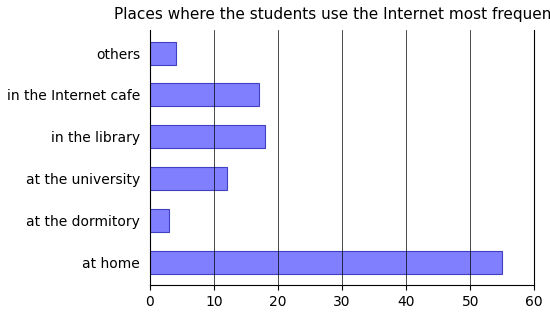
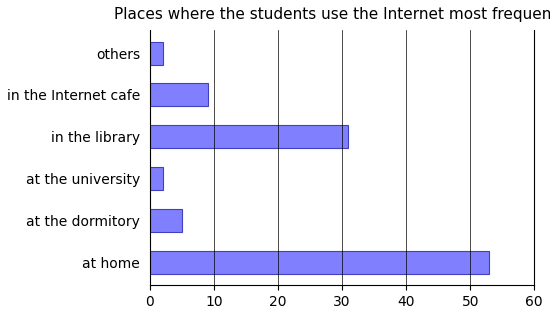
others: 4 -> 2
in the Internet cafe: 17 -> 9
in the library: 18 -> 31
at the university: 12 -> 2
at the dormitory: 3 -> 5
at home: 55 -> 53
